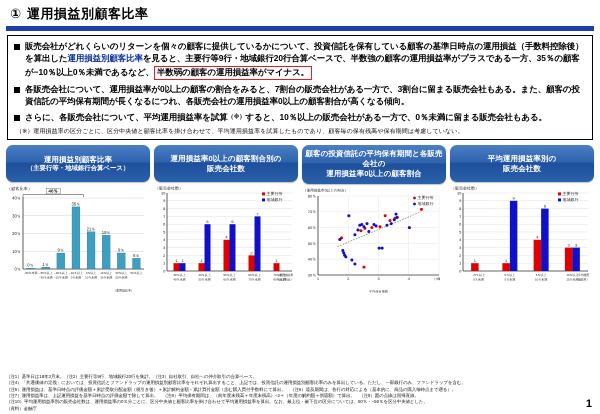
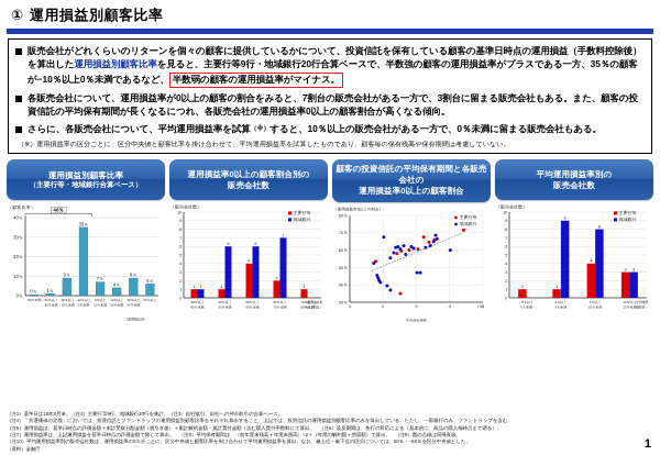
運用損益別顧客比率/0％以上 10％未満: 21 -> 7
運用損益別顧客比率/10％以上 30％未満: 19 -> 4
